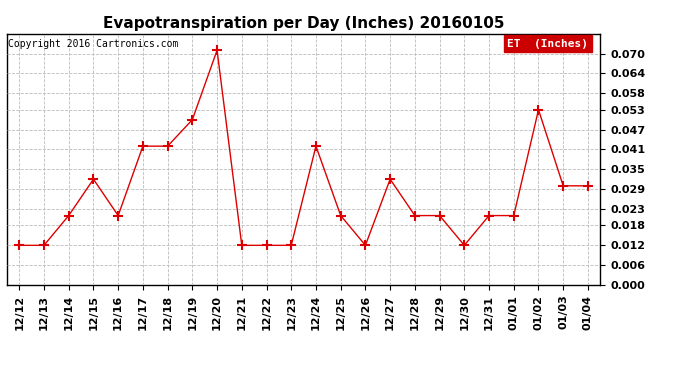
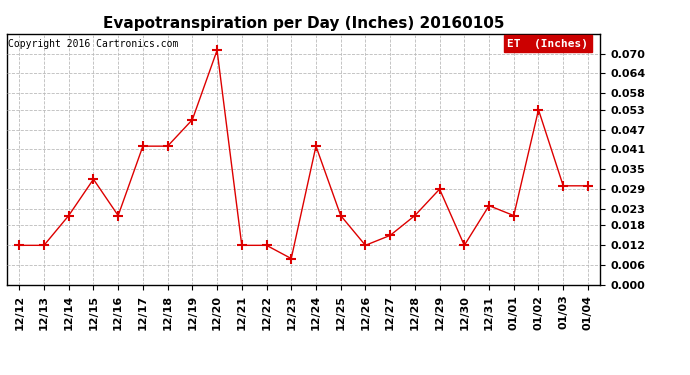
12/23: 0.012 -> 0.008
12/27: 0.032 -> 0.015
12/29: 0.021 -> 0.029
12/31: 0.021 -> 0.024
